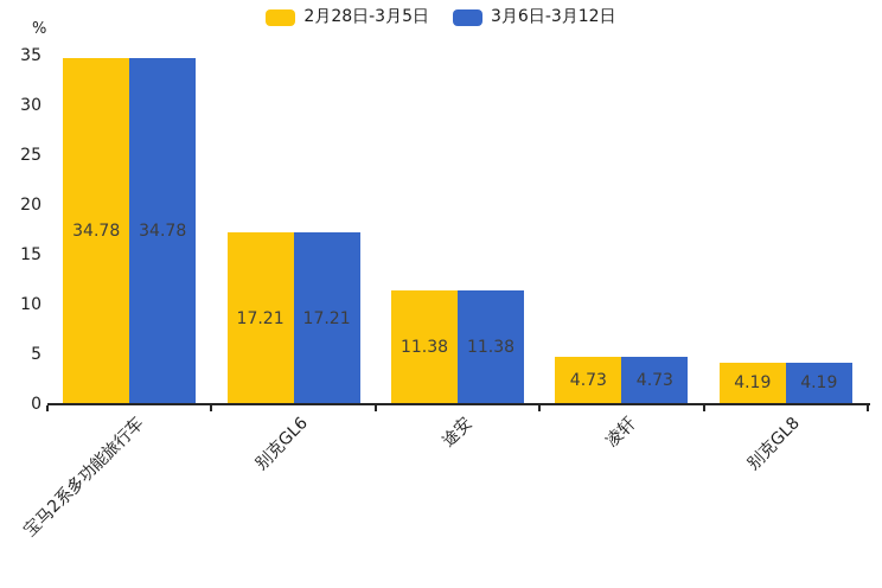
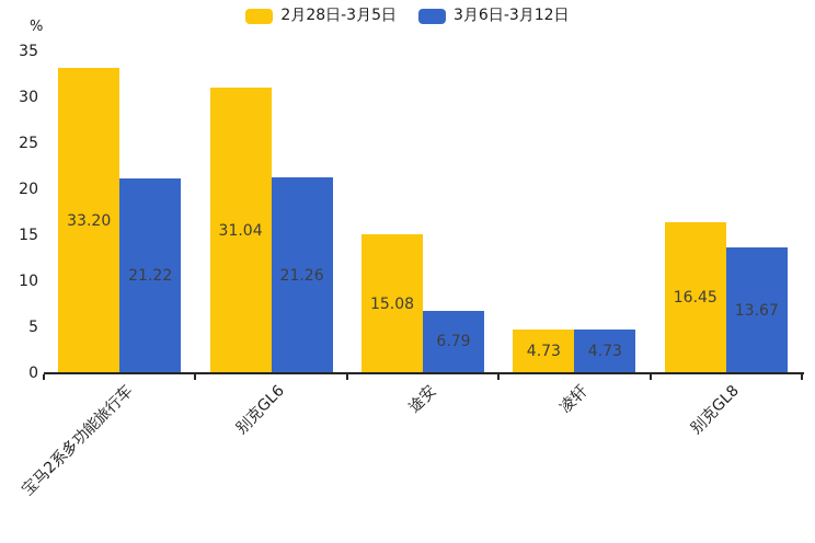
2月28日-3月5日/宝马2系多功能旅行车: 34.78 -> 33.20
3月6日-3月12日/宝马2系多功能旅行车: 34.78 -> 21.22
2月28日-3月5日/别克GL6: 17.21 -> 31.04
3月6日-3月12日/别克GL6: 17.21 -> 21.26
2月28日-3月5日/途安: 11.38 -> 15.08
3月6日-3月12日/途安: 11.38 -> 6.79
2月28日-3月5日/别克GL8: 4.19 -> 16.45
3月6日-3月12日/别克GL8: 4.19 -> 13.67
